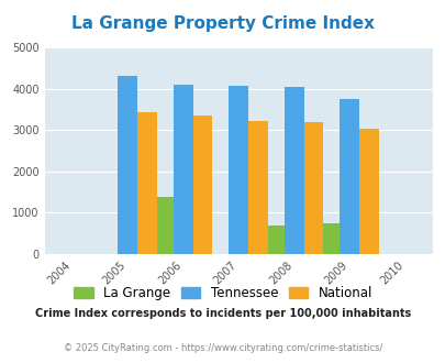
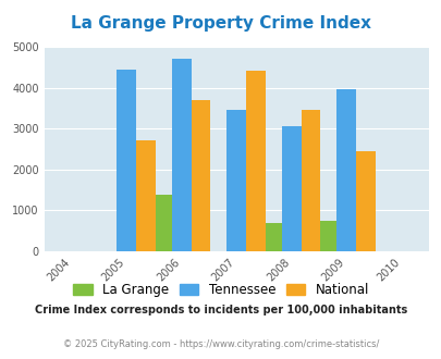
Tennessee/2005: 4300 -> 4450
National/2005: 3430 -> 2700
Tennessee/2006: 4100 -> 4700
National/2006: 3340 -> 3700
Tennessee/2007: 4080 -> 3450
National/2007: 3220 -> 4400
Tennessee/2008: 4050 -> 3050
National/2008: 3200 -> 3450
Tennessee/2009: 3750 -> 3950
National/2009: 3030 -> 2450
